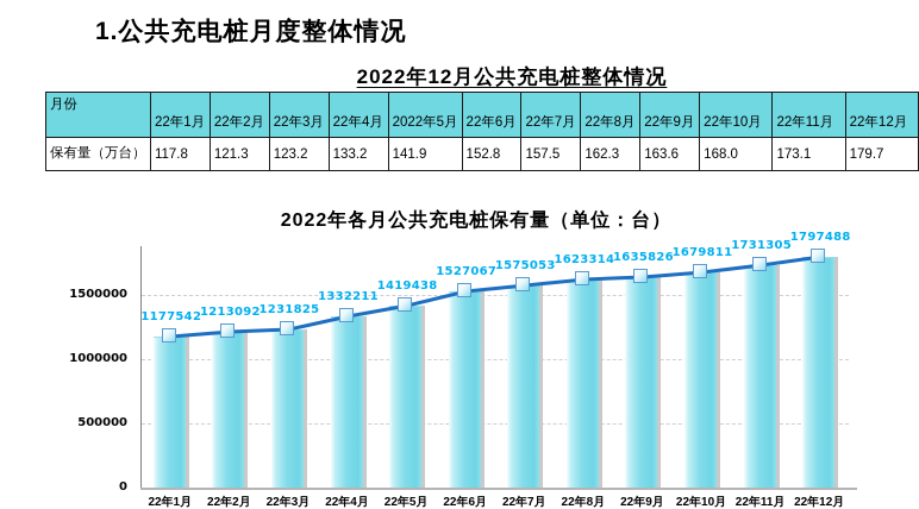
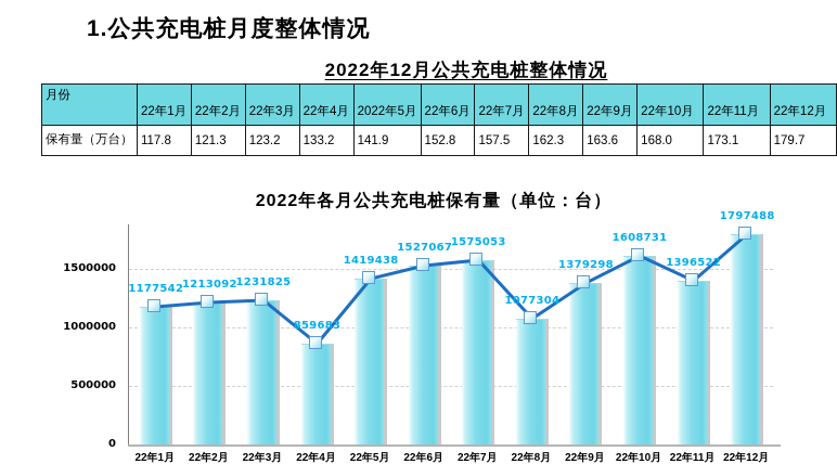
22年4月: 1332211 -> 859683
22年8月: 1623314 -> 1077304
22年9月: 1635826 -> 1379298
22年10月: 1679811 -> 1608731
22年11月: 1731305 -> 1396522
